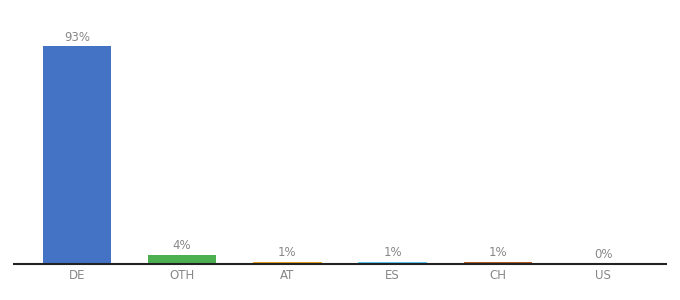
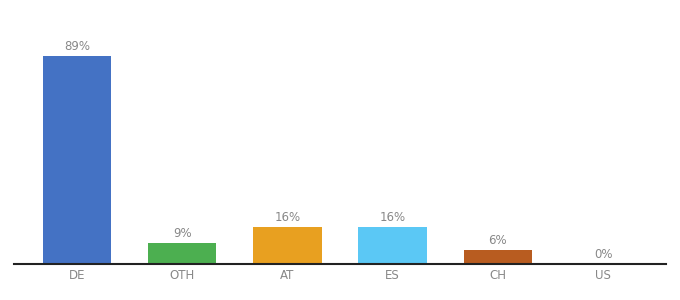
DE: 93% -> 89%
OTH: 4% -> 9%
AT: 1% -> 16%
ES: 1% -> 16%
CH: 1% -> 6%
